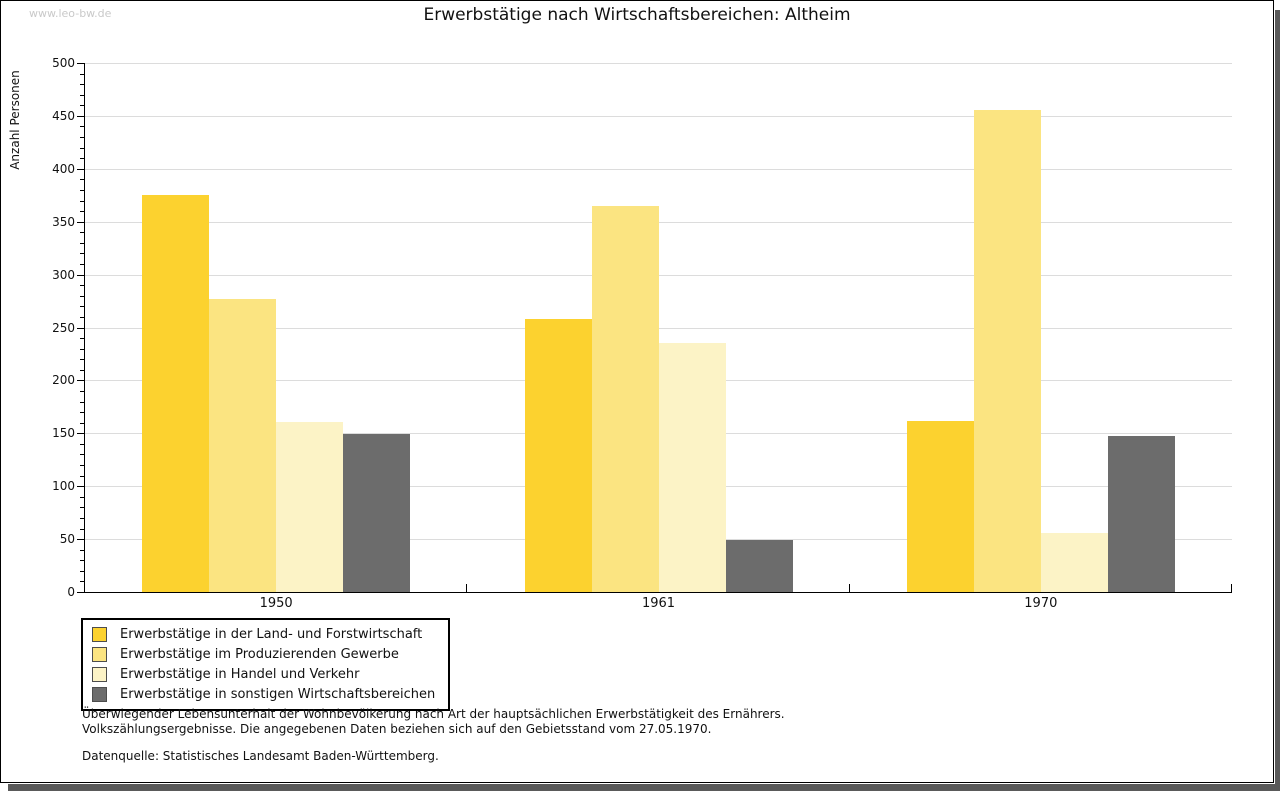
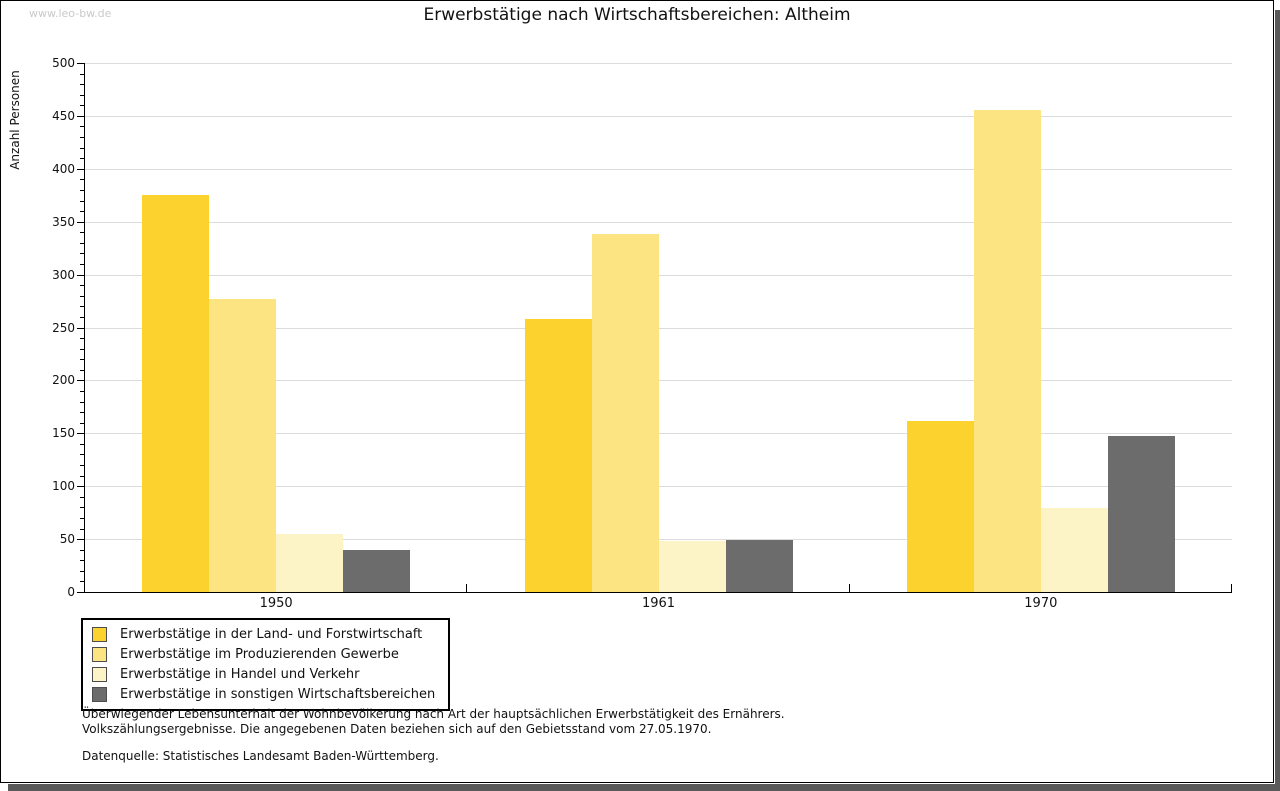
Erwerbstätige in Handel und Verkehr/1950: 161 -> 55
Erwerbstätige in sonstigen Wirtschaftsbereichen/1950: 149 -> 40
Erwerbstätige im Produzierenden Gewerbe/1961: 365 -> 338
Erwerbstätige in Handel und Verkehr/1961: 235 -> 48
Erwerbstätige in Handel und Verkehr/1970: 56 -> 79
